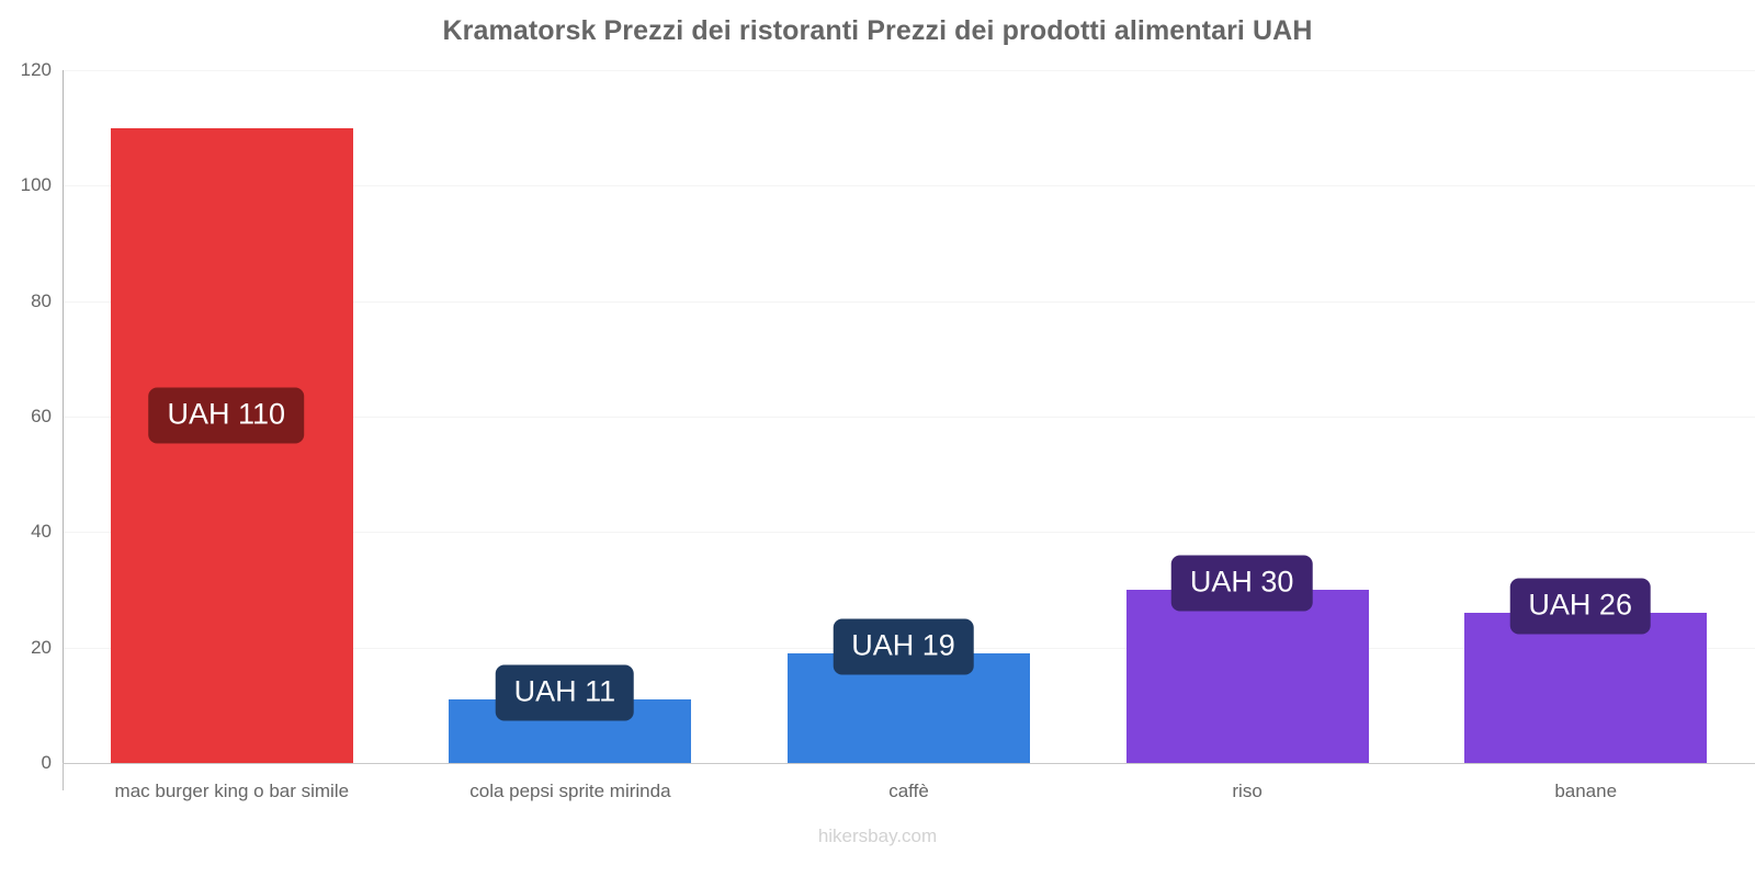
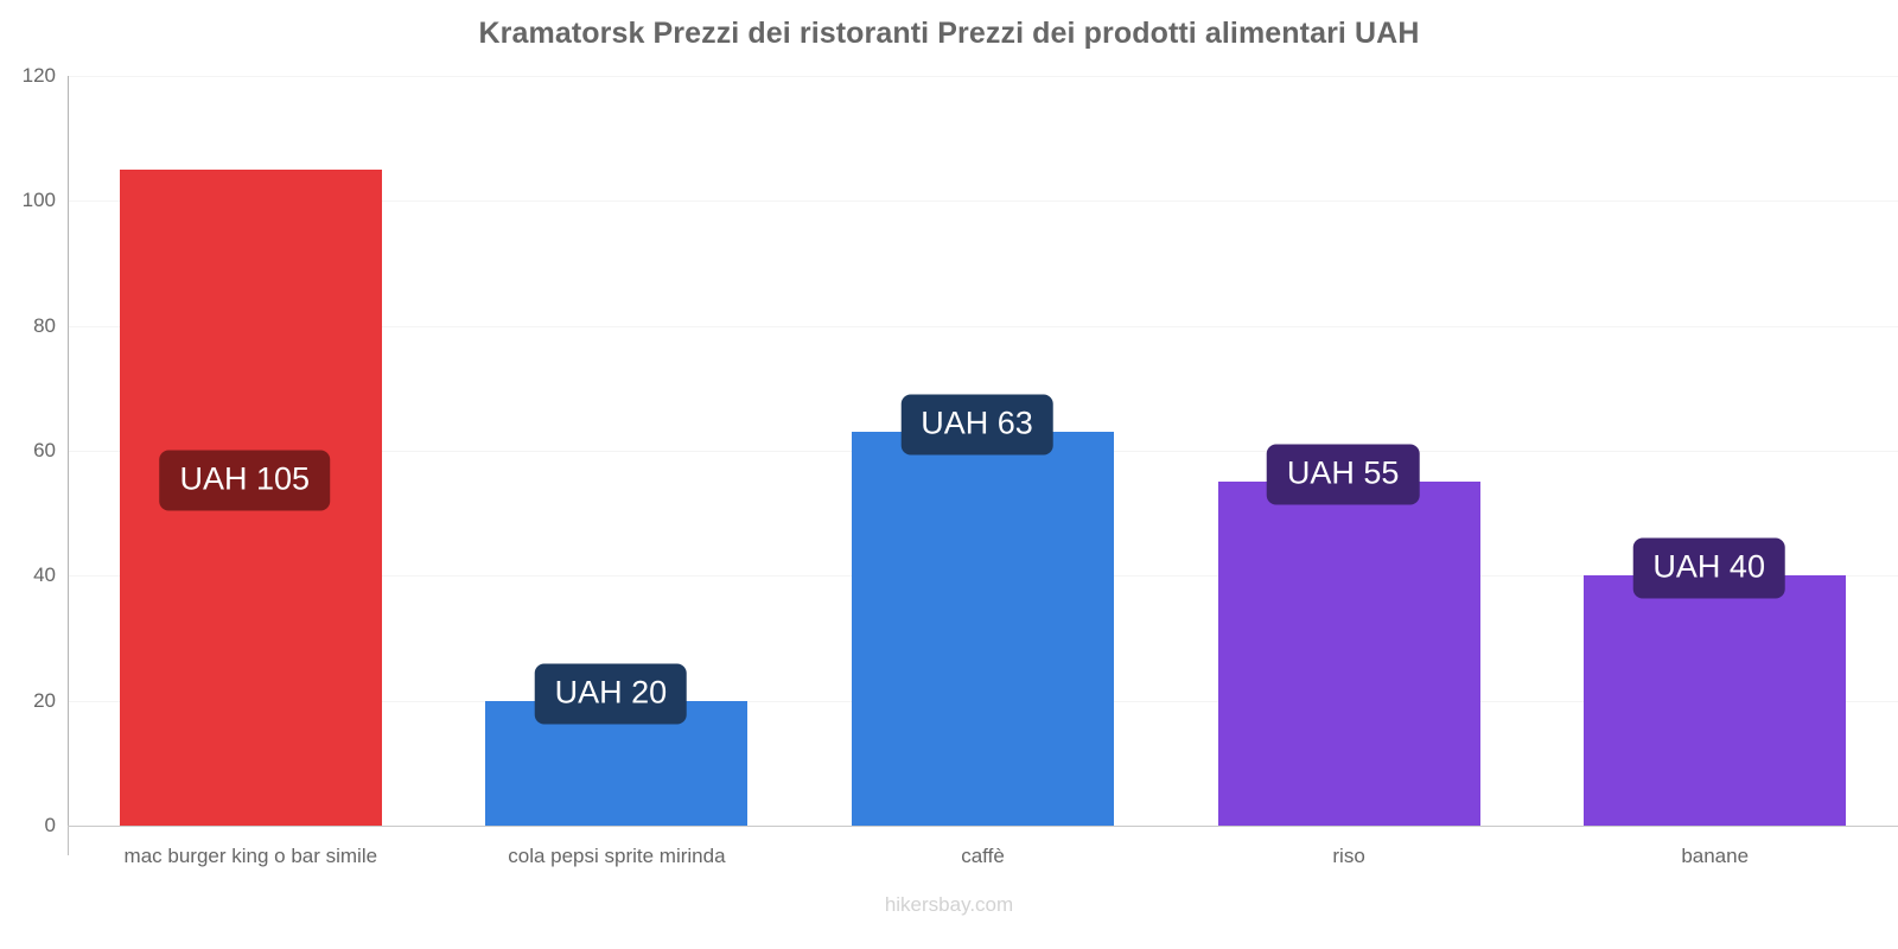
mac burger king o bar simile: 110 -> 105
cola pepsi sprite mirinda: 11 -> 20
caffè: 19 -> 63
riso: 30 -> 55
banane: 26 -> 40
